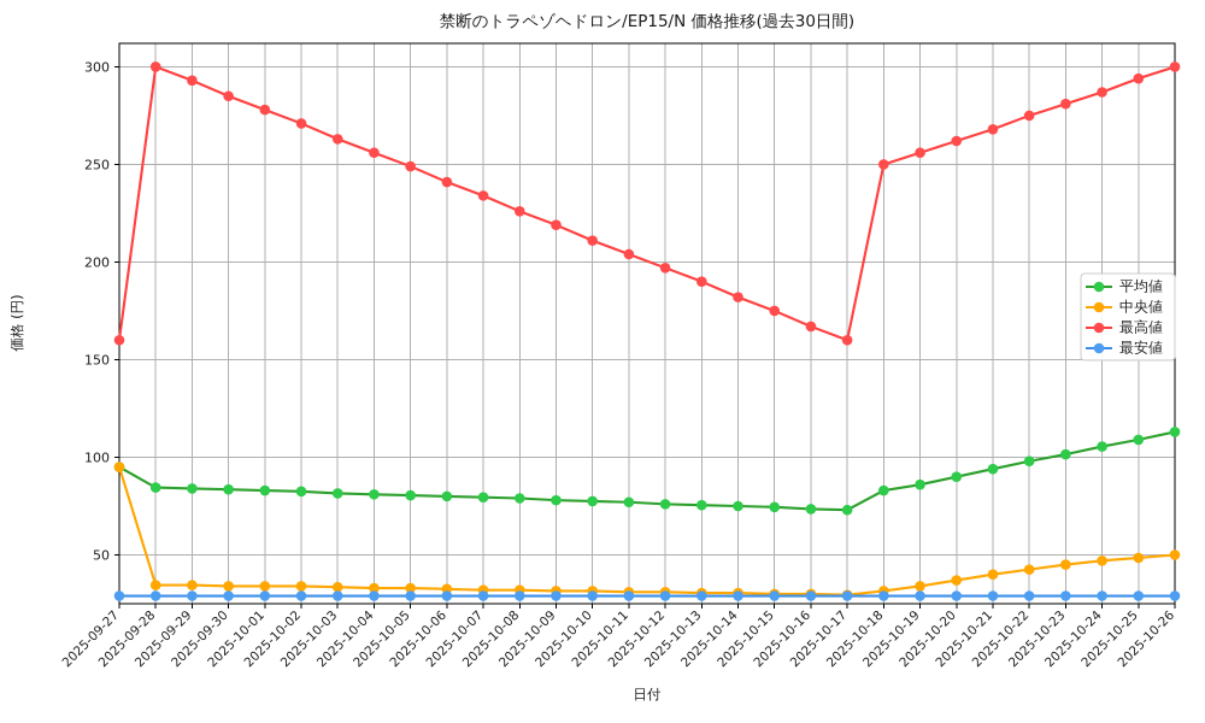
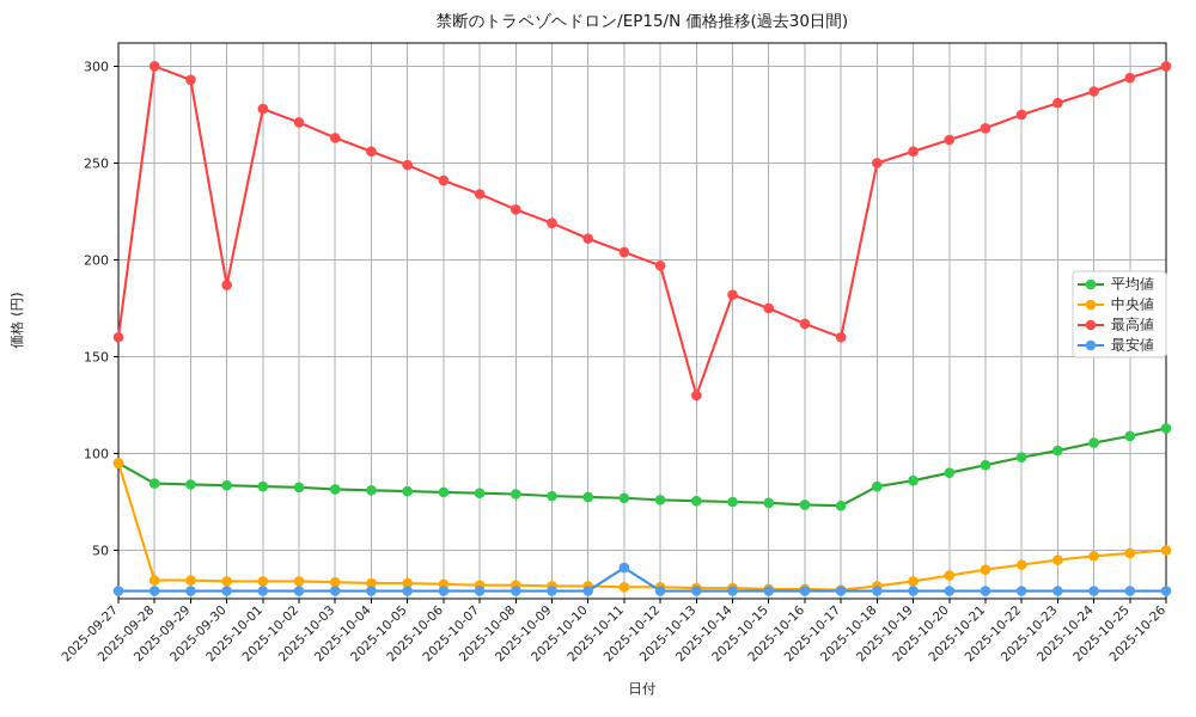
最高値/2025-09-30: 285 -> 187
最安値/2025-10-11: 29 -> 41
最高値/2025-10-13: 190 -> 130
